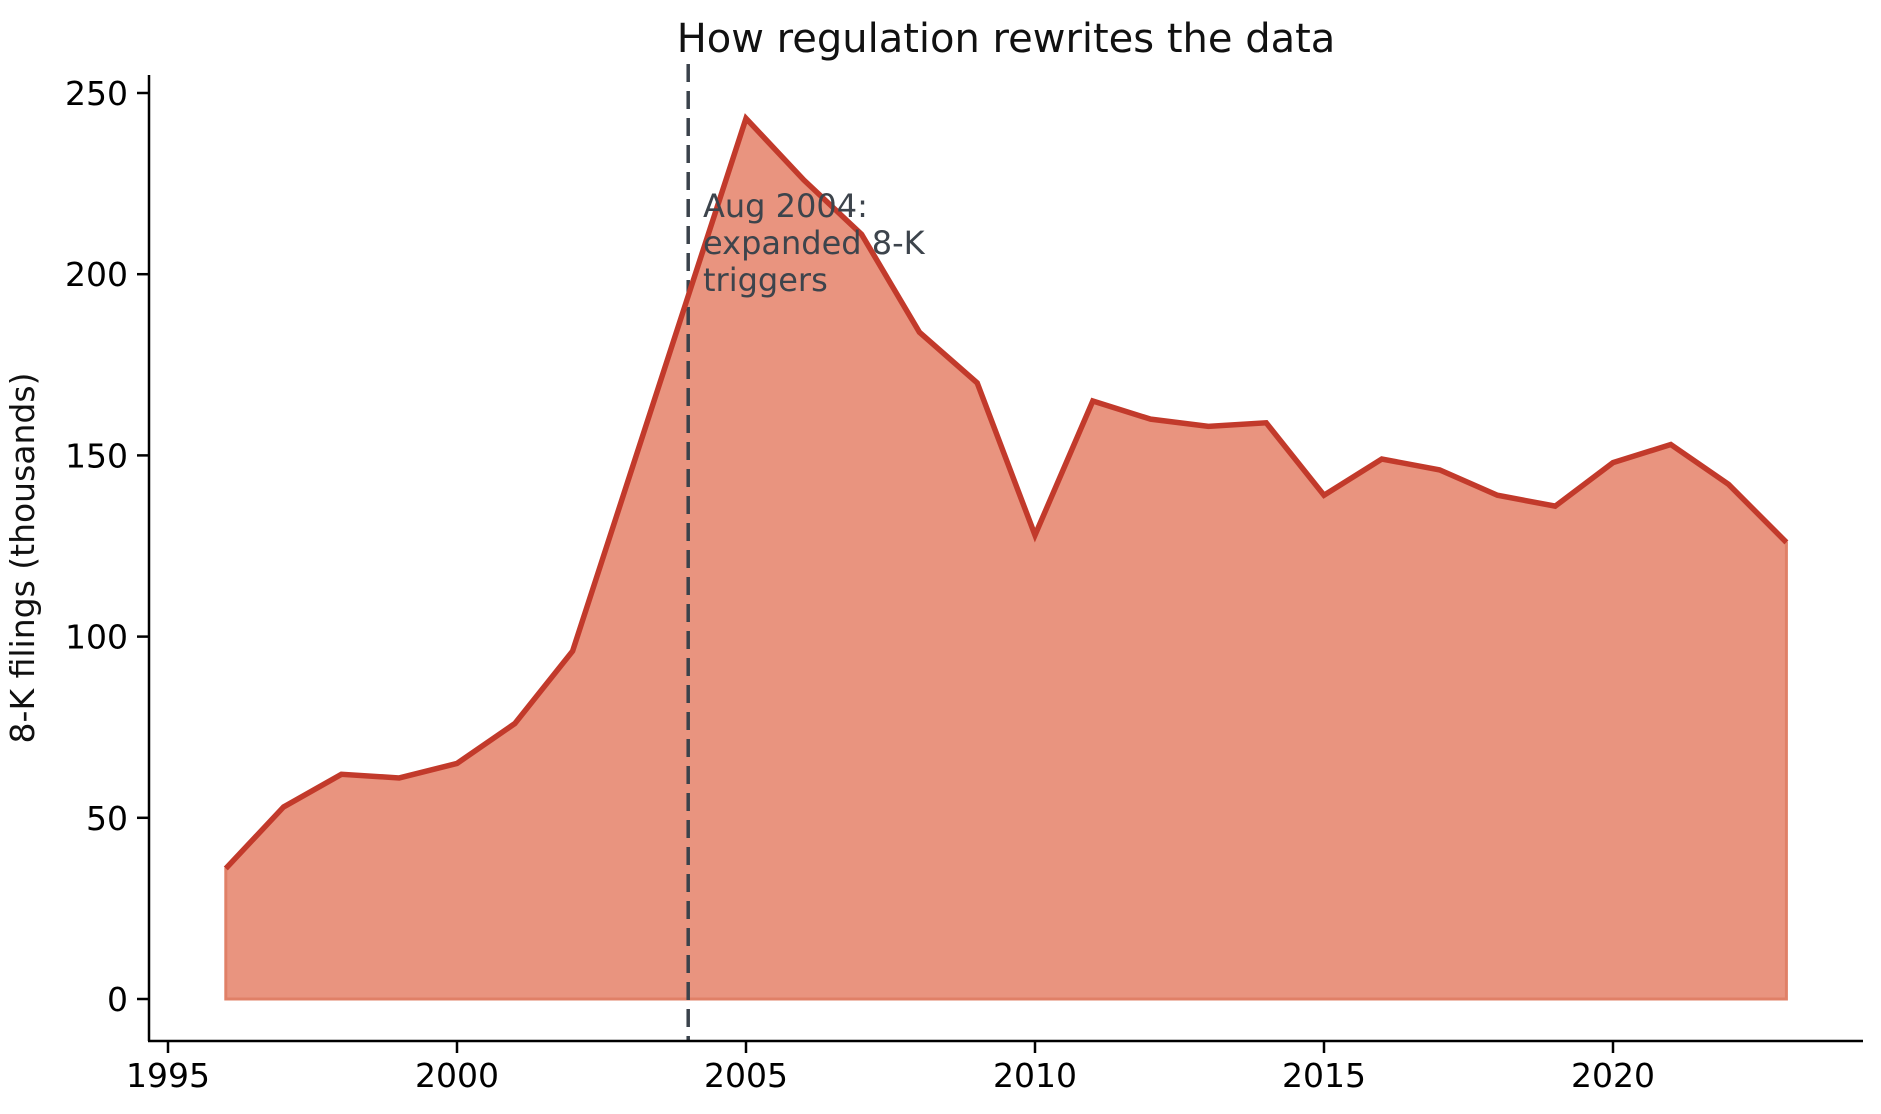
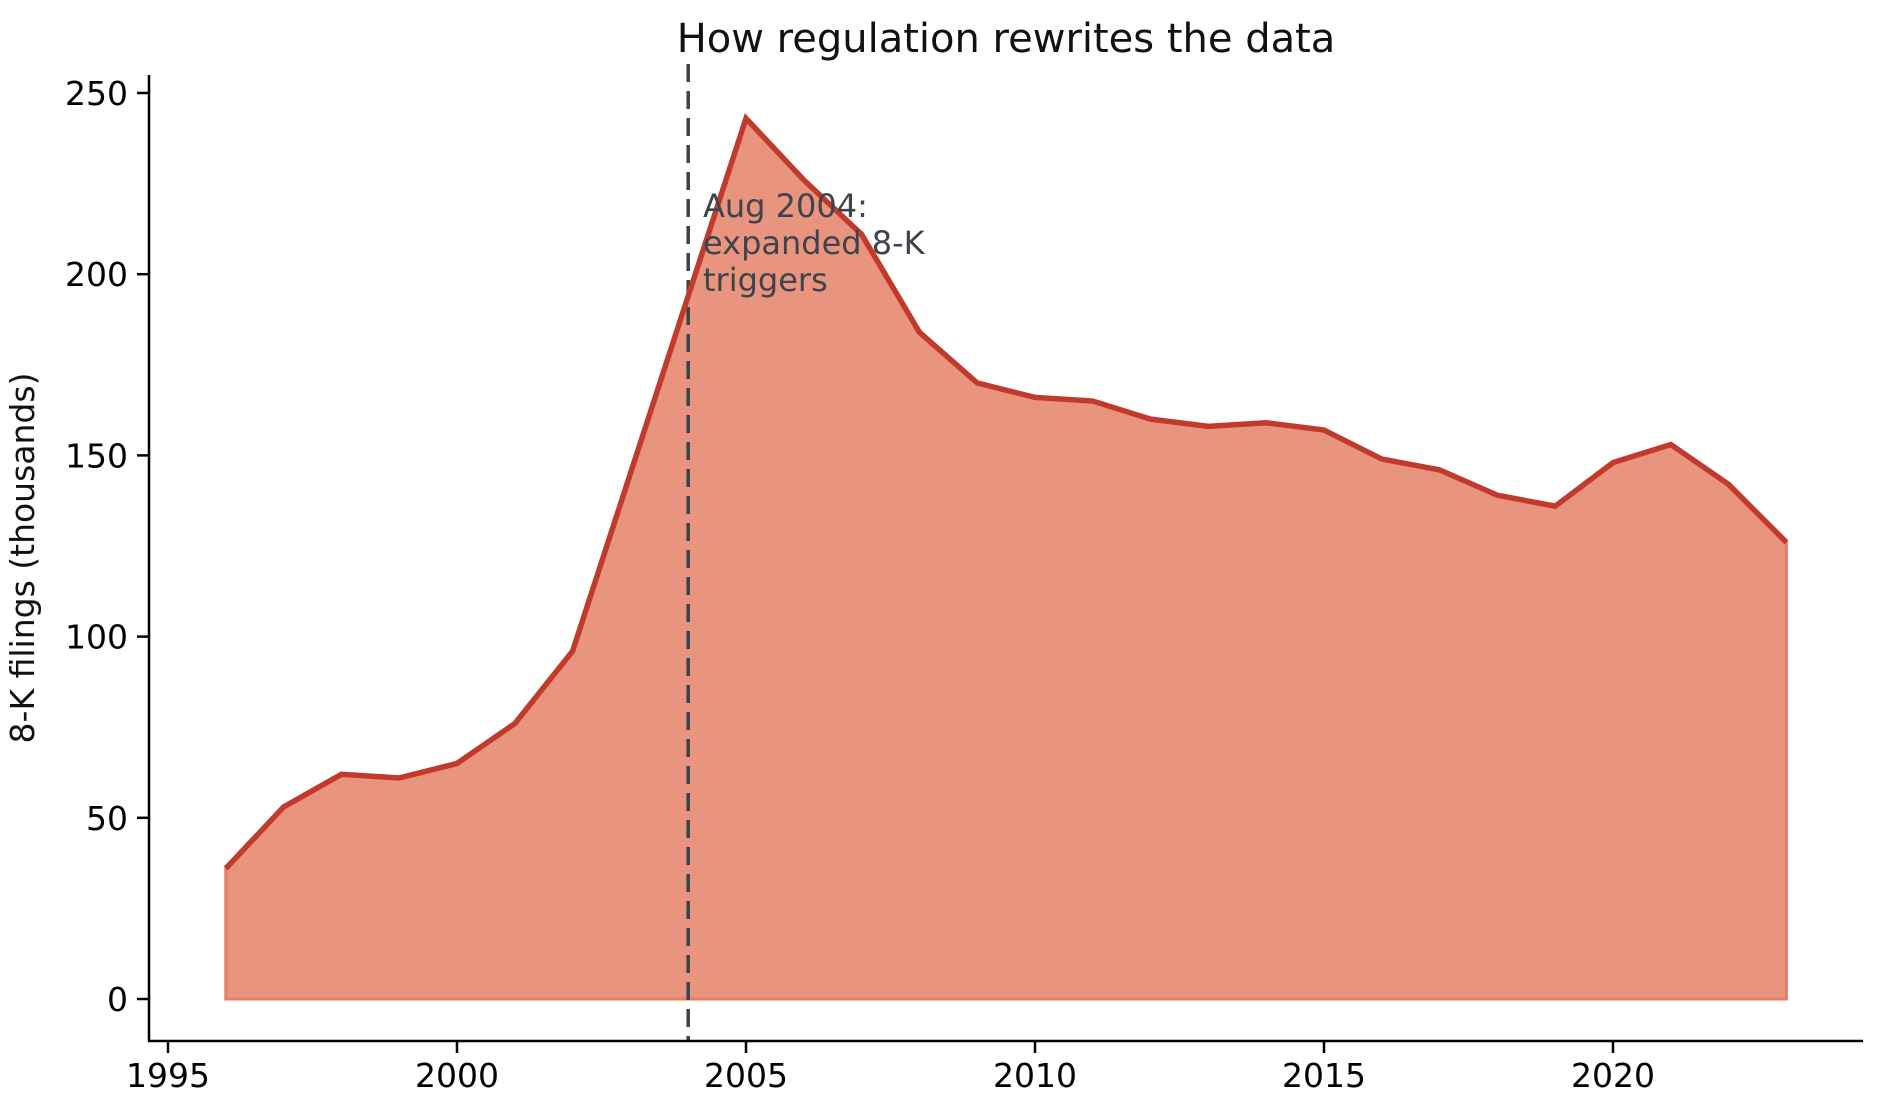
2010: 128 -> 166
2015: 139 -> 157
